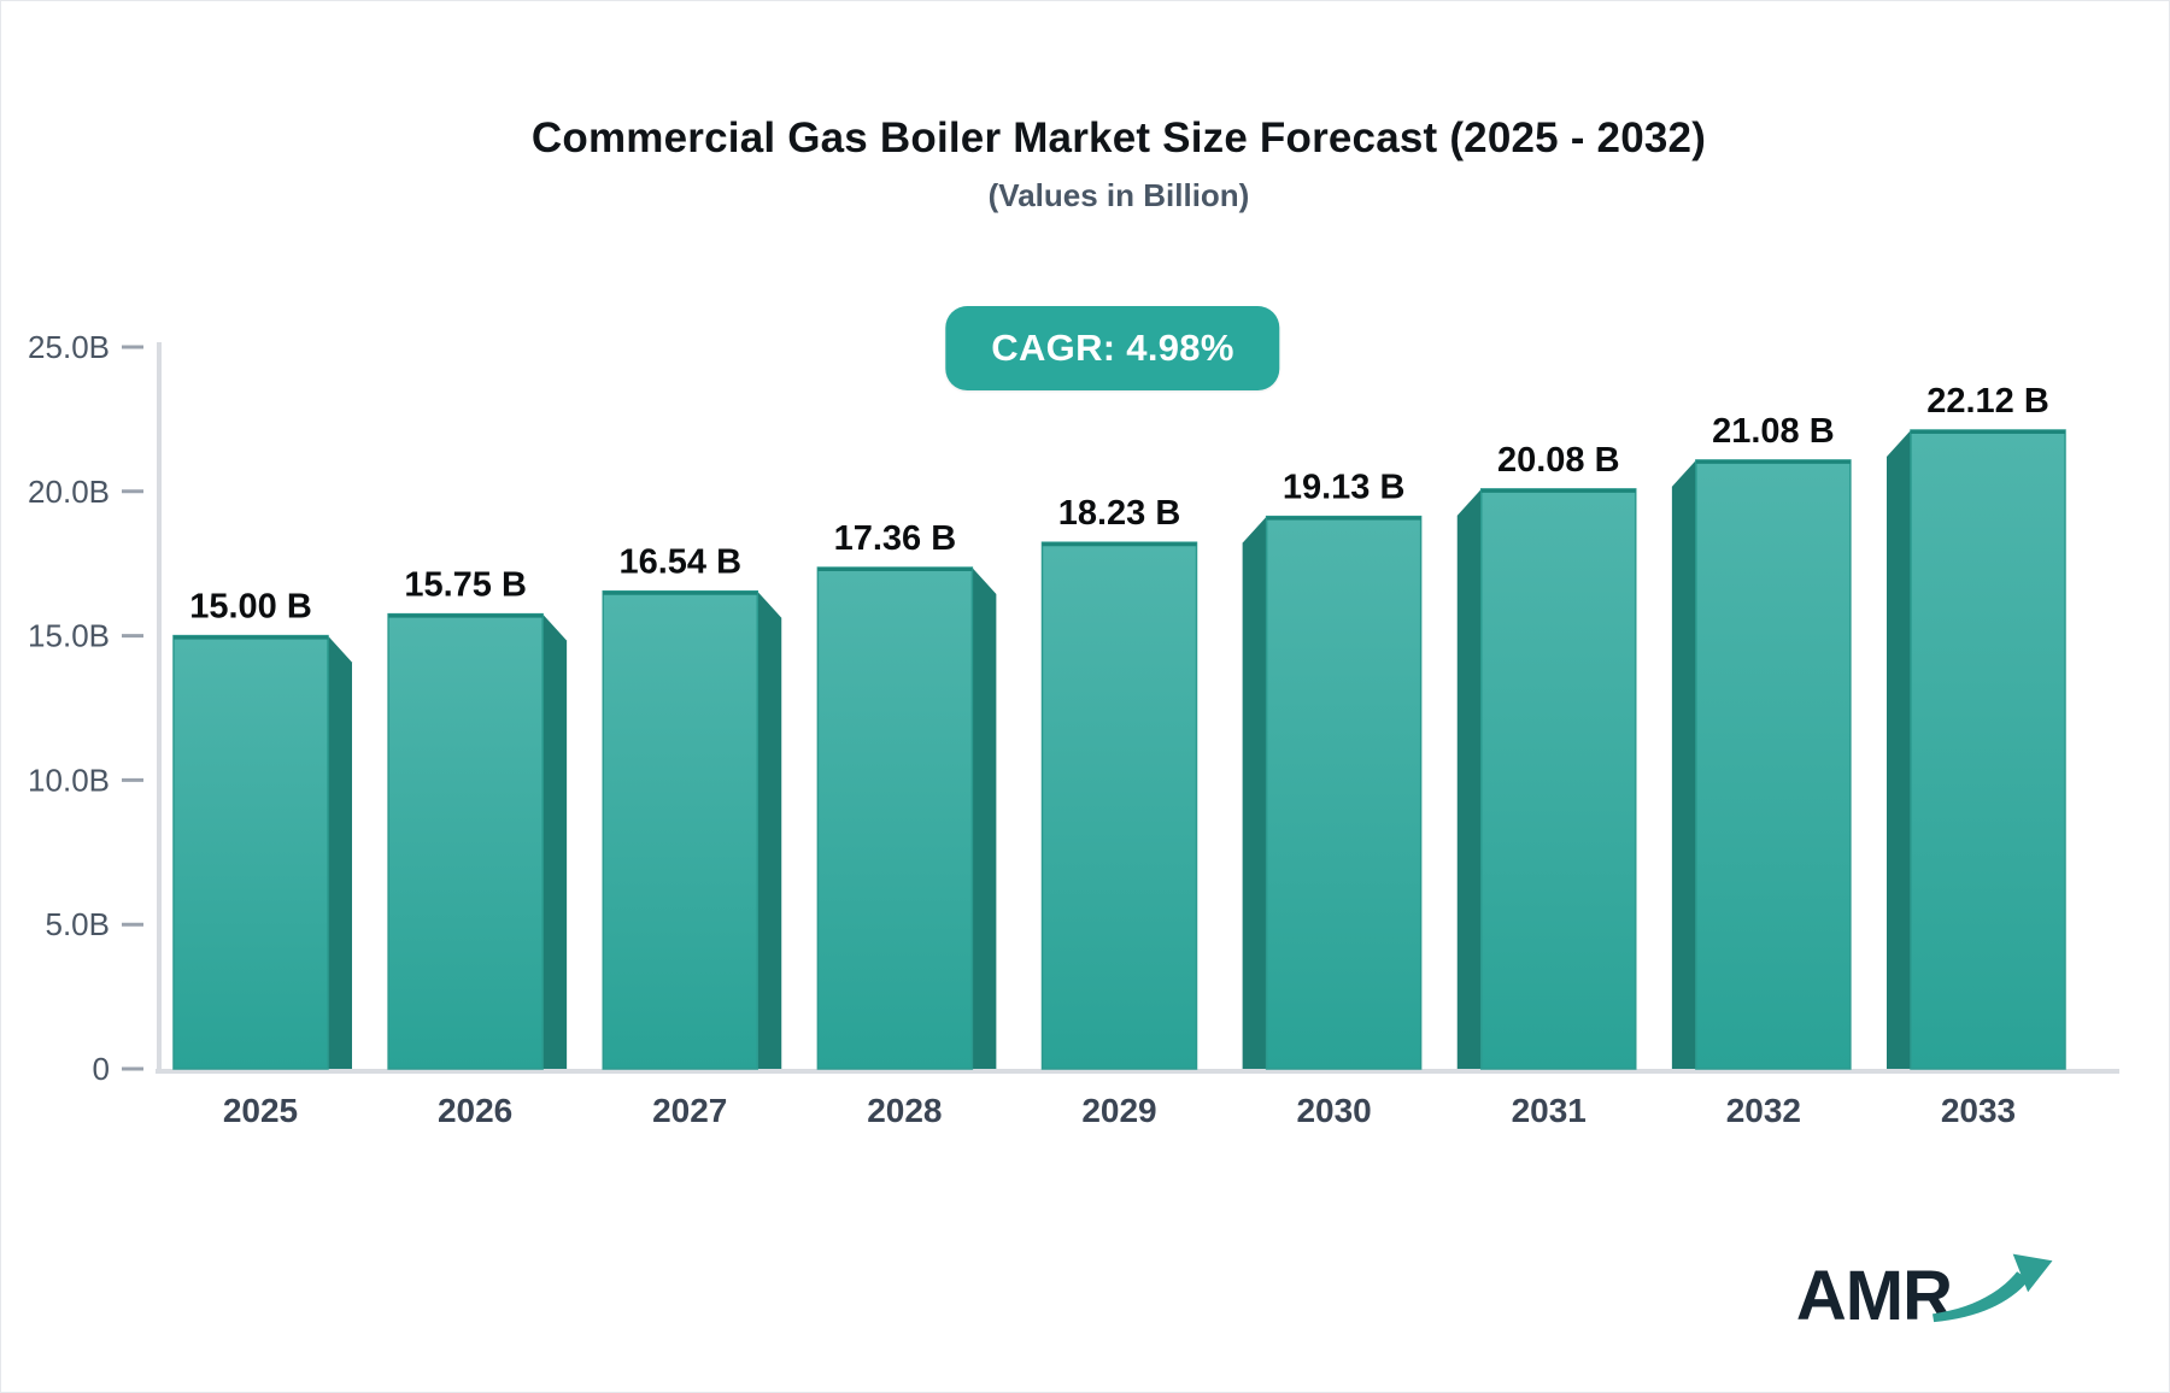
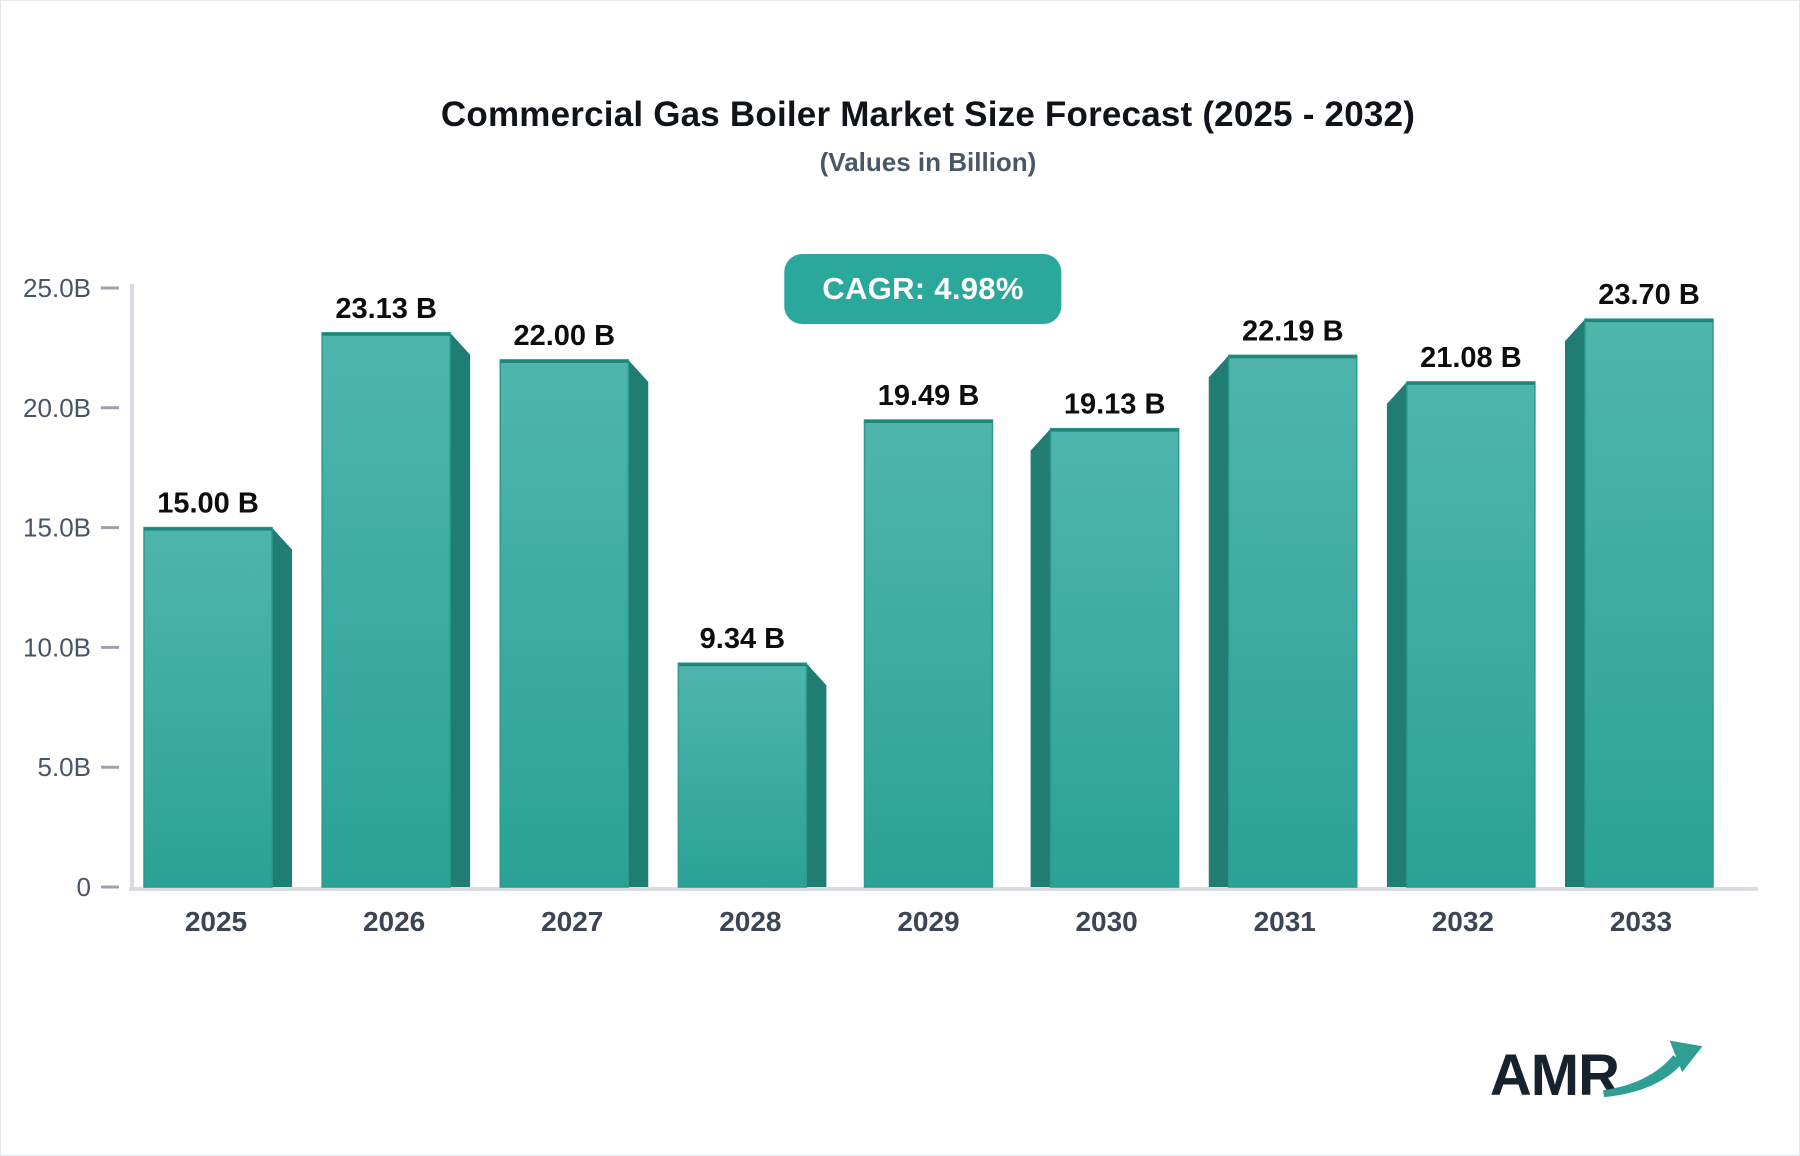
2026: 15.75 -> 23.13
2027: 16.54 -> 22.00
2028: 17.36 -> 9.34
2029: 18.23 -> 19.49
2031: 20.08 -> 22.19
2033: 22.12 -> 23.70
